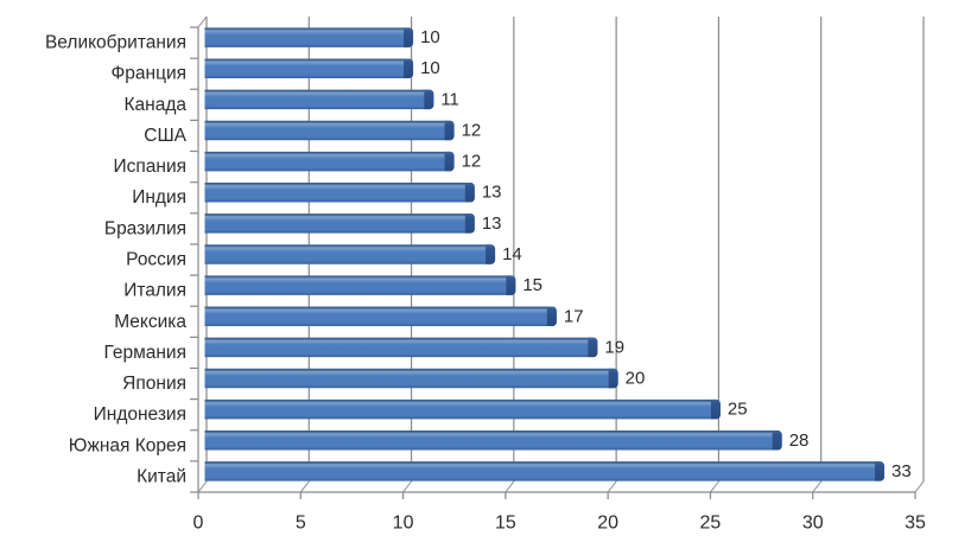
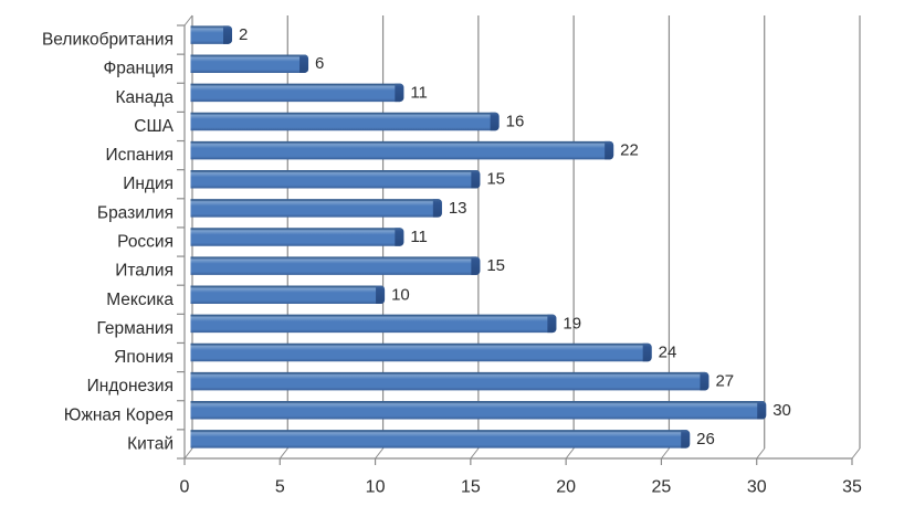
Великобритания: 10 -> 2
Франция: 10 -> 6
США: 12 -> 16
Испания: 12 -> 22
Индия: 13 -> 15
Россия: 14 -> 11
Мексика: 17 -> 10
Япония: 20 -> 24
Индонезия: 25 -> 27
Южная Корея: 28 -> 30
Китай: 33 -> 26
